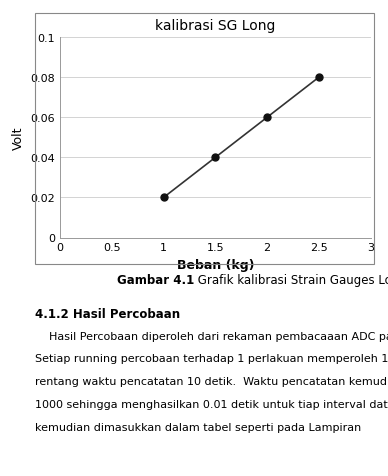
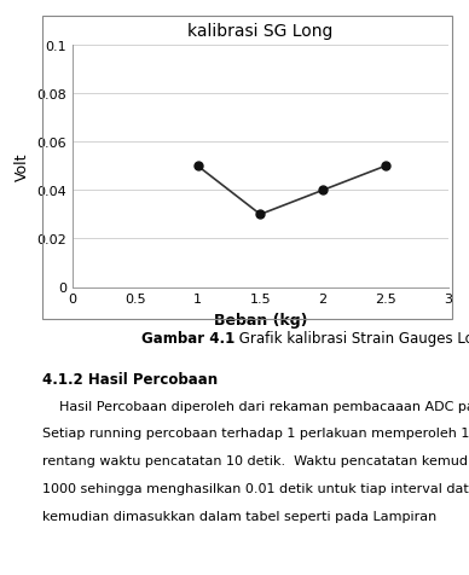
1: 0.02 -> 0.05
1.5: 0.04 -> 0.03
2: 0.06 -> 0.04
2.5: 0.08 -> 0.05
